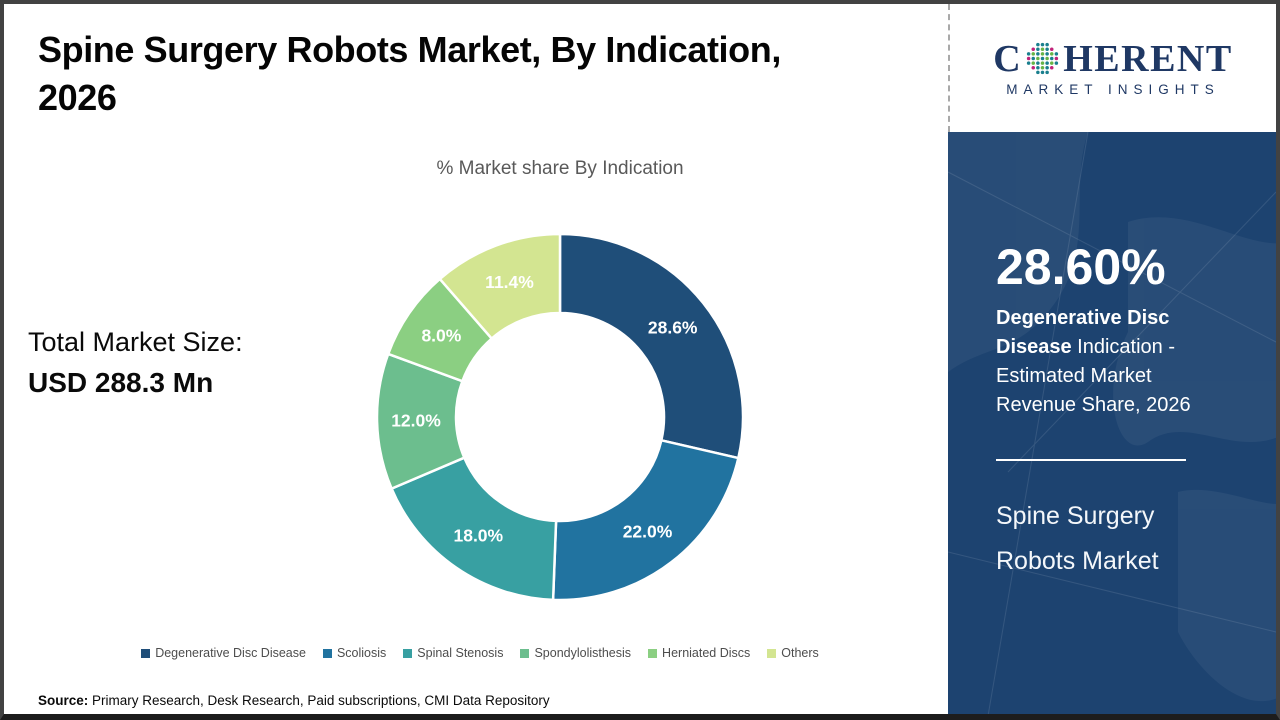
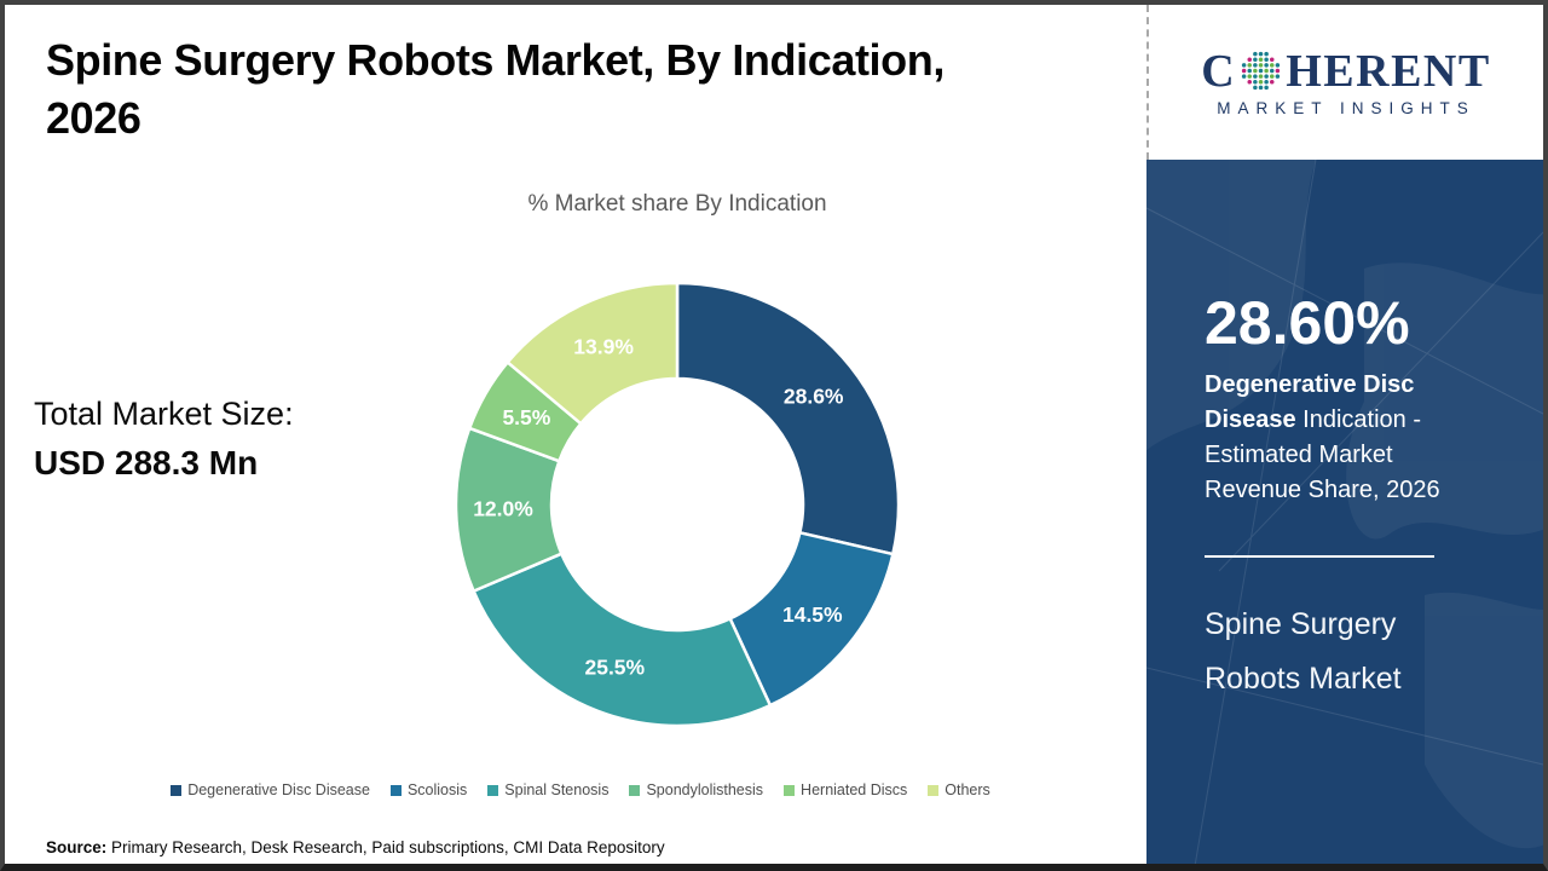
Scoliosis: 22.0% -> 14.5%
Spinal Stenosis: 18.0% -> 25.5%
Herniated Discs: 8.0% -> 5.5%
Others: 11.4% -> 13.9%
